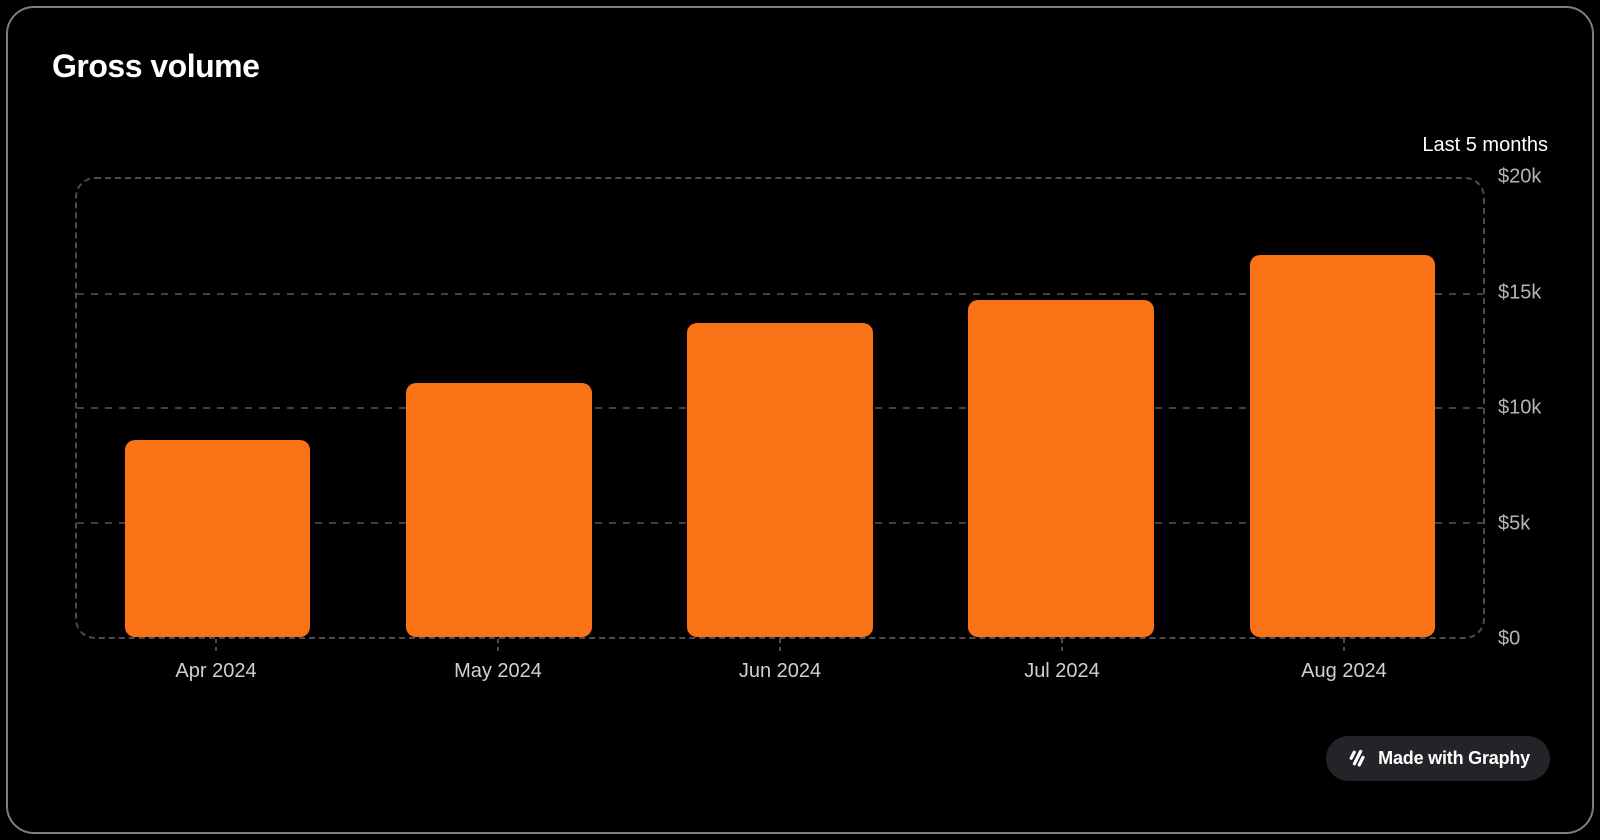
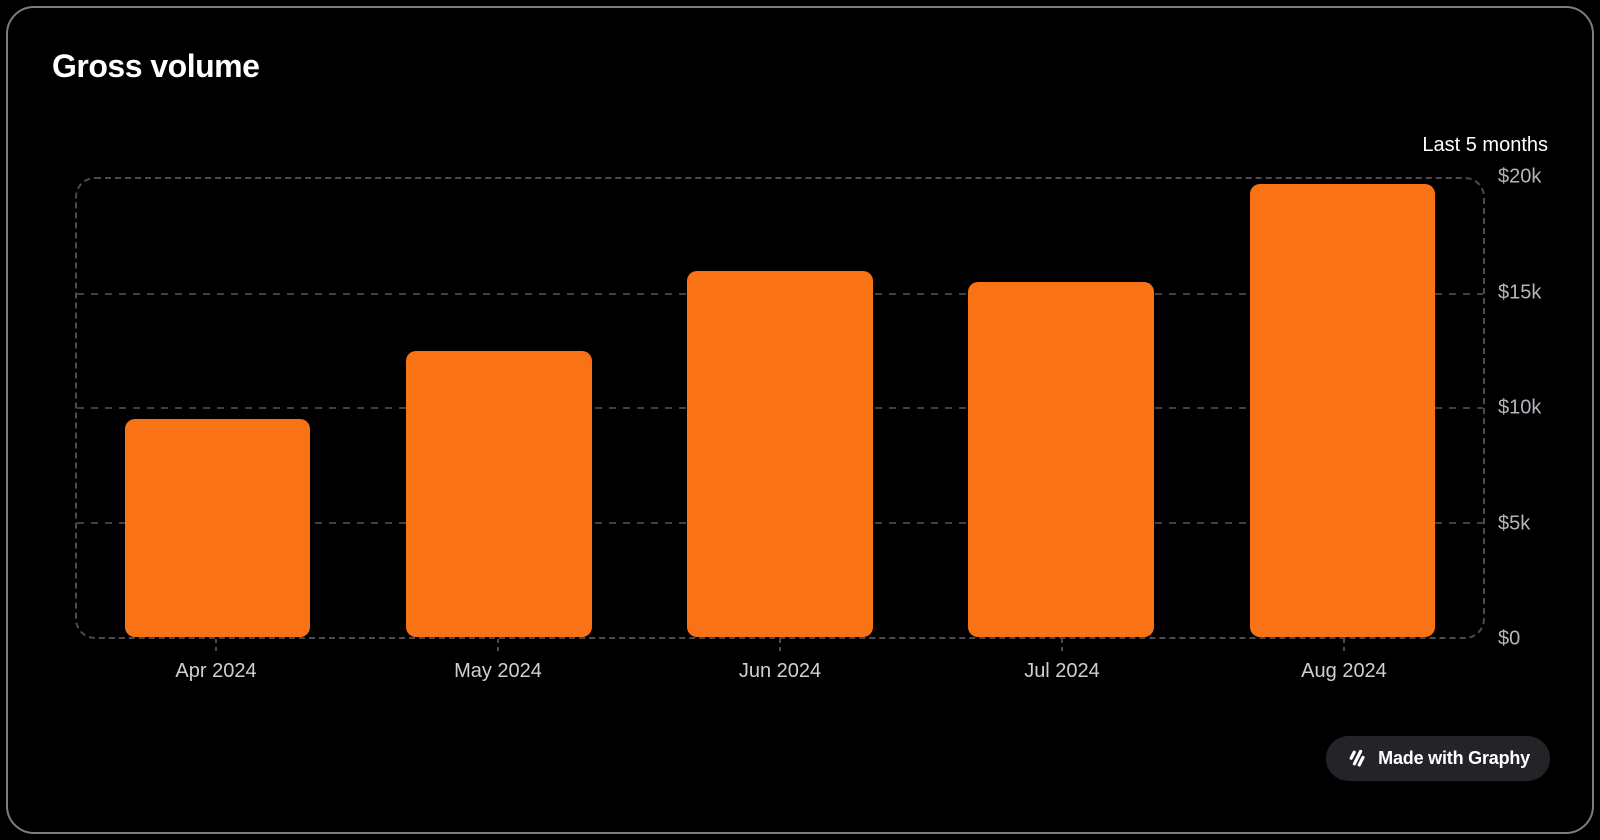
Apr 2024: $8.6k -> $9.5k
May 2024: $11.1k -> $12.5k
Jun 2024: $13.7k -> $16.0k
Jul 2024: $14.7k -> $15.5k
Aug 2024: $16.7k -> $19.8k
